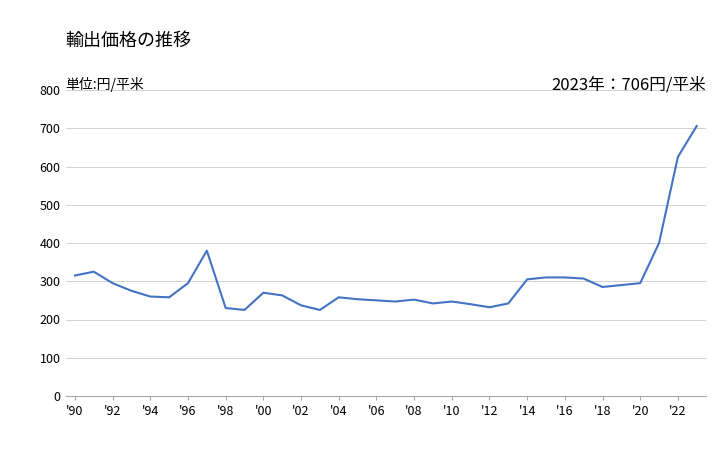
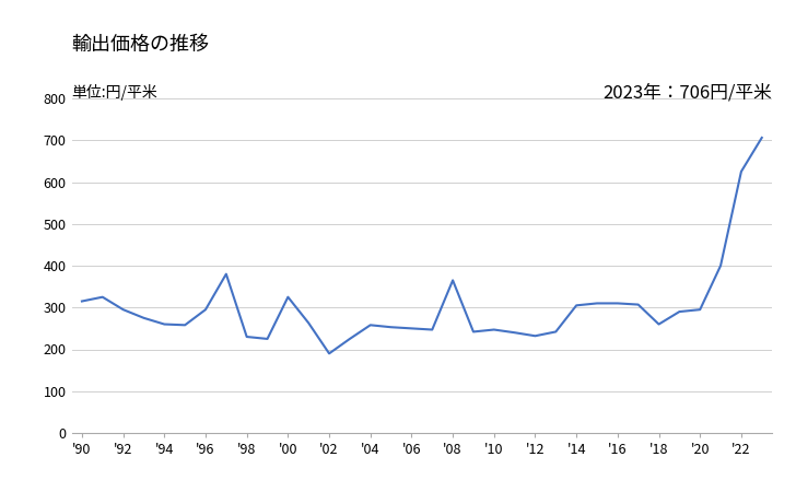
'00: 270 -> 325
'02: 237 -> 190
'08: 252 -> 365
'18: 285 -> 260
